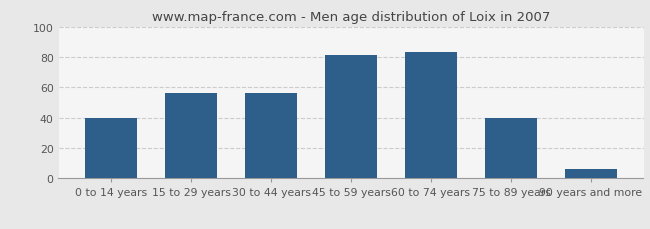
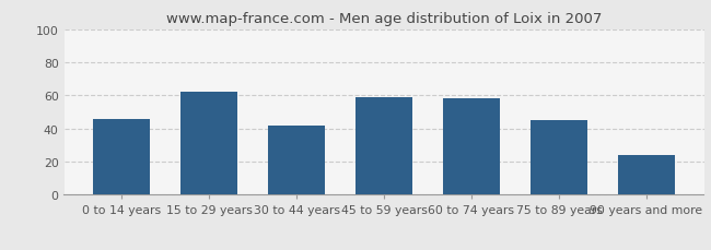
0 to 14 years: 40 -> 46
15 to 29 years: 56 -> 62
30 to 44 years: 56 -> 42
45 to 59 years: 81 -> 59
60 to 74 years: 83 -> 58
75 to 89 years: 40 -> 45
90 years and more: 6 -> 24
